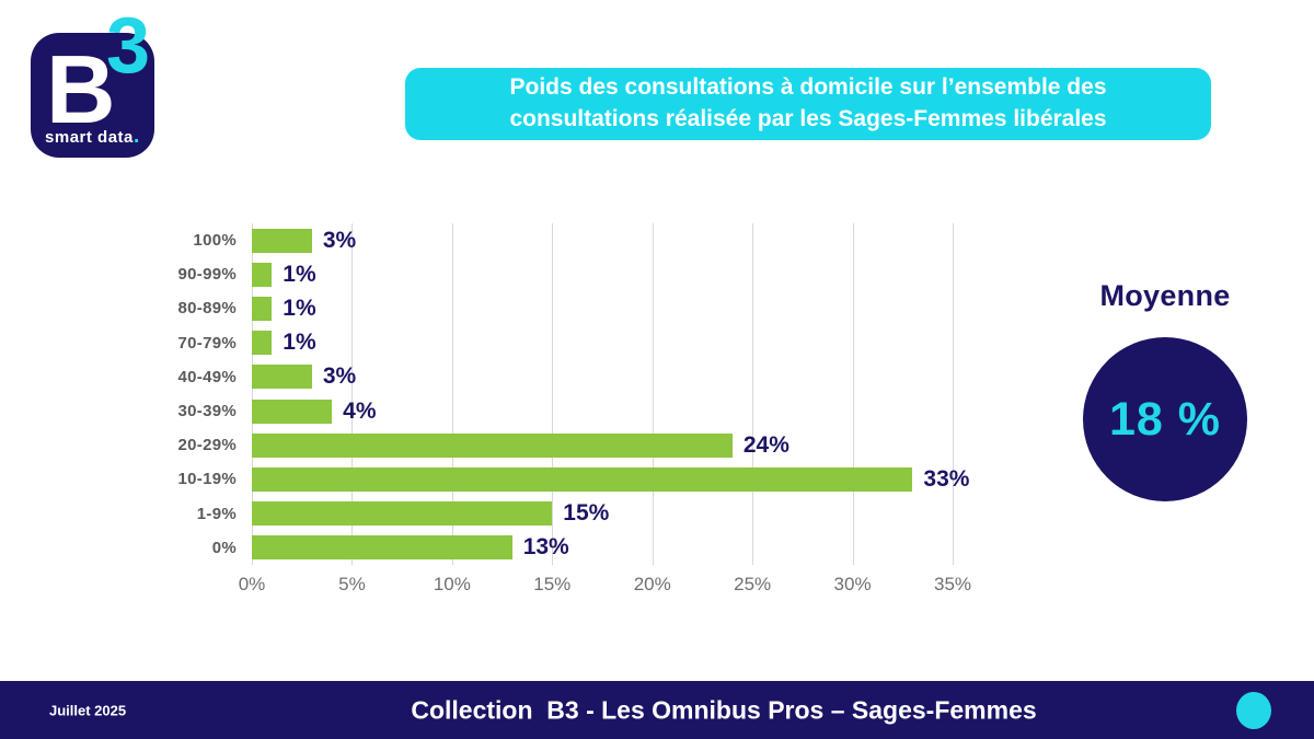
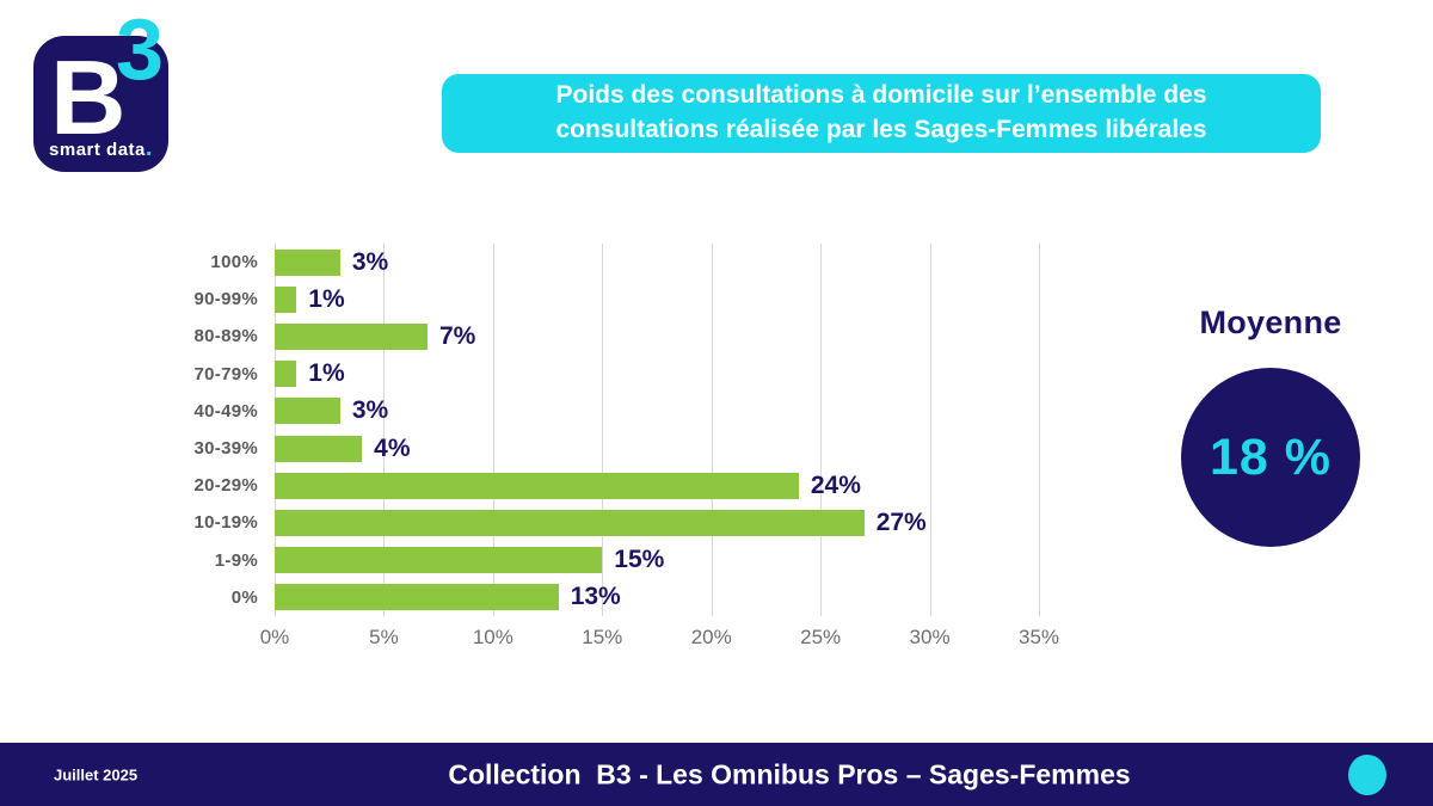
80-89%: 1% -> 7%
10-19%: 33% -> 27%
